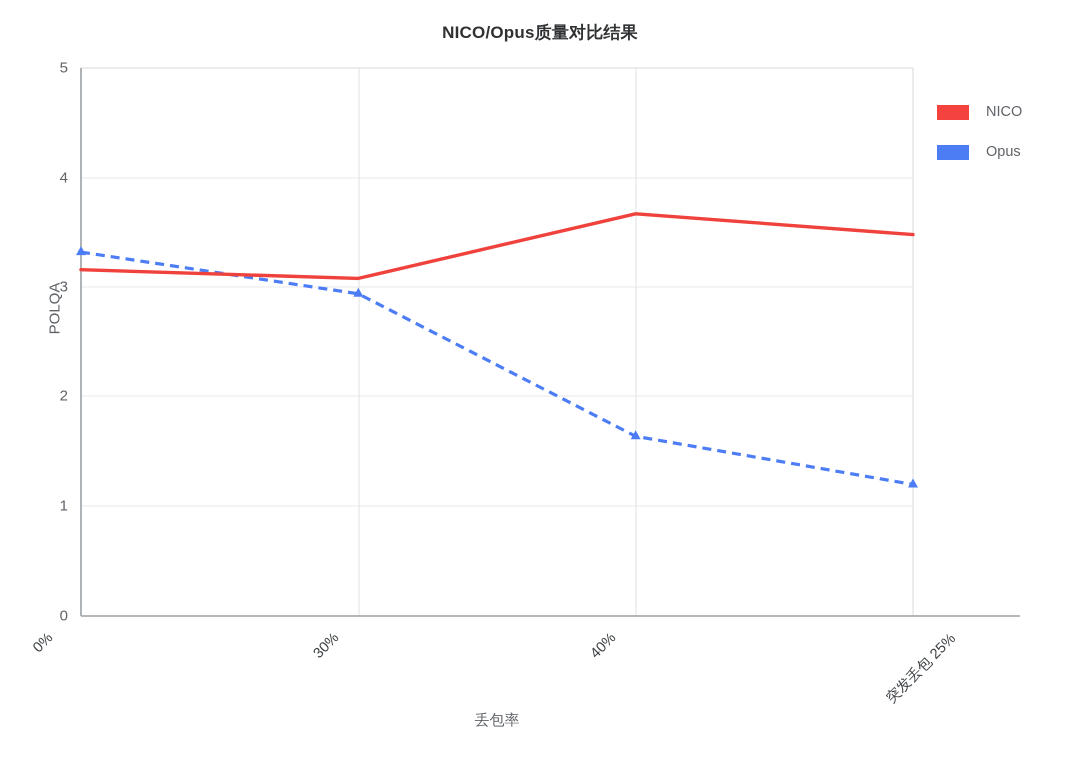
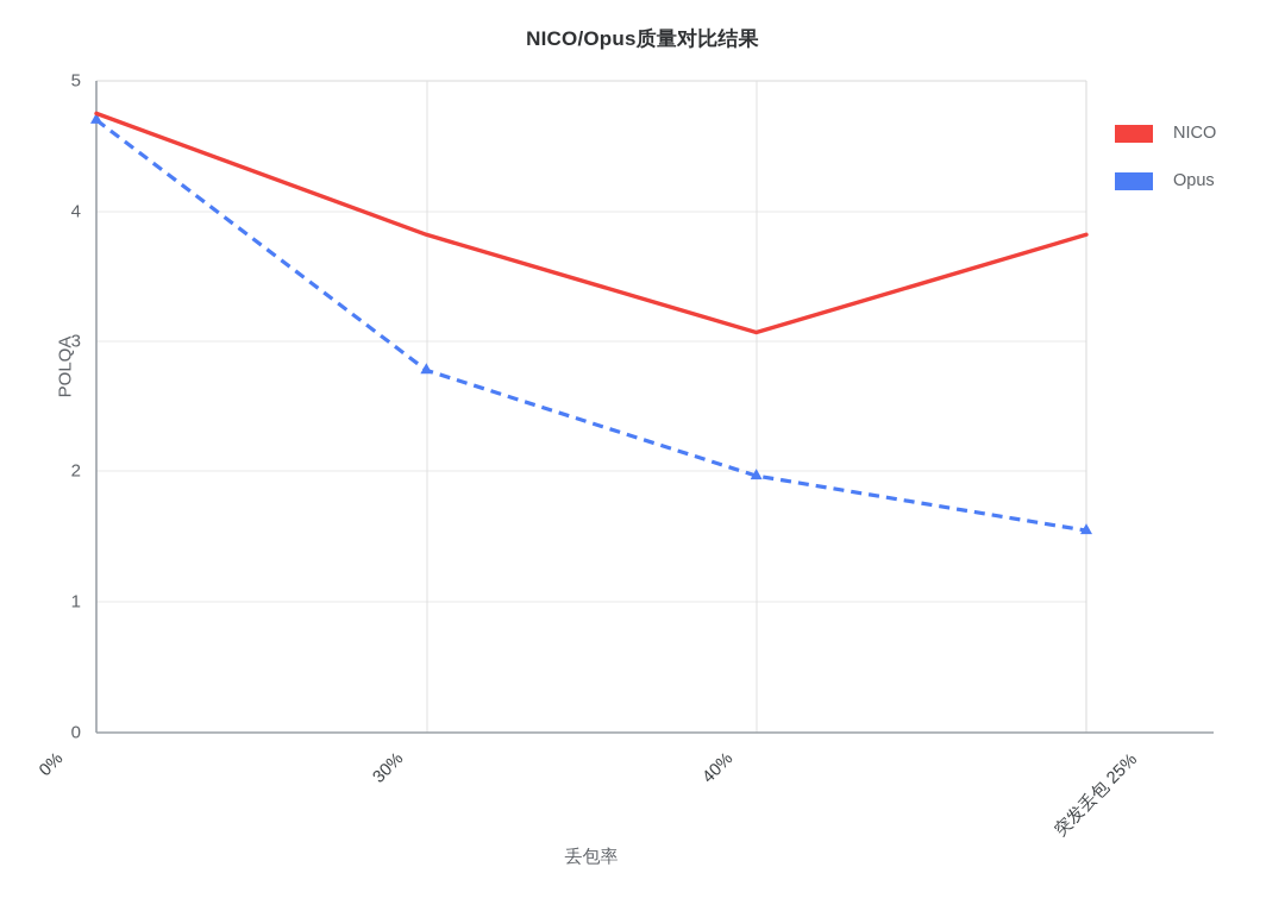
NICO/0%: 3.16 -> 4.75
Opus/0%: 3.32 -> 4.70
NICO/30%: 3.08 -> 3.82
Opus/30%: 2.94 -> 2.78
NICO/40%: 3.67 -> 3.07
Opus/40%: 1.64 -> 1.97
NICO/突发丢包 25%: 3.48 -> 3.82
Opus/突发丢包 25%: 1.20 -> 1.55
